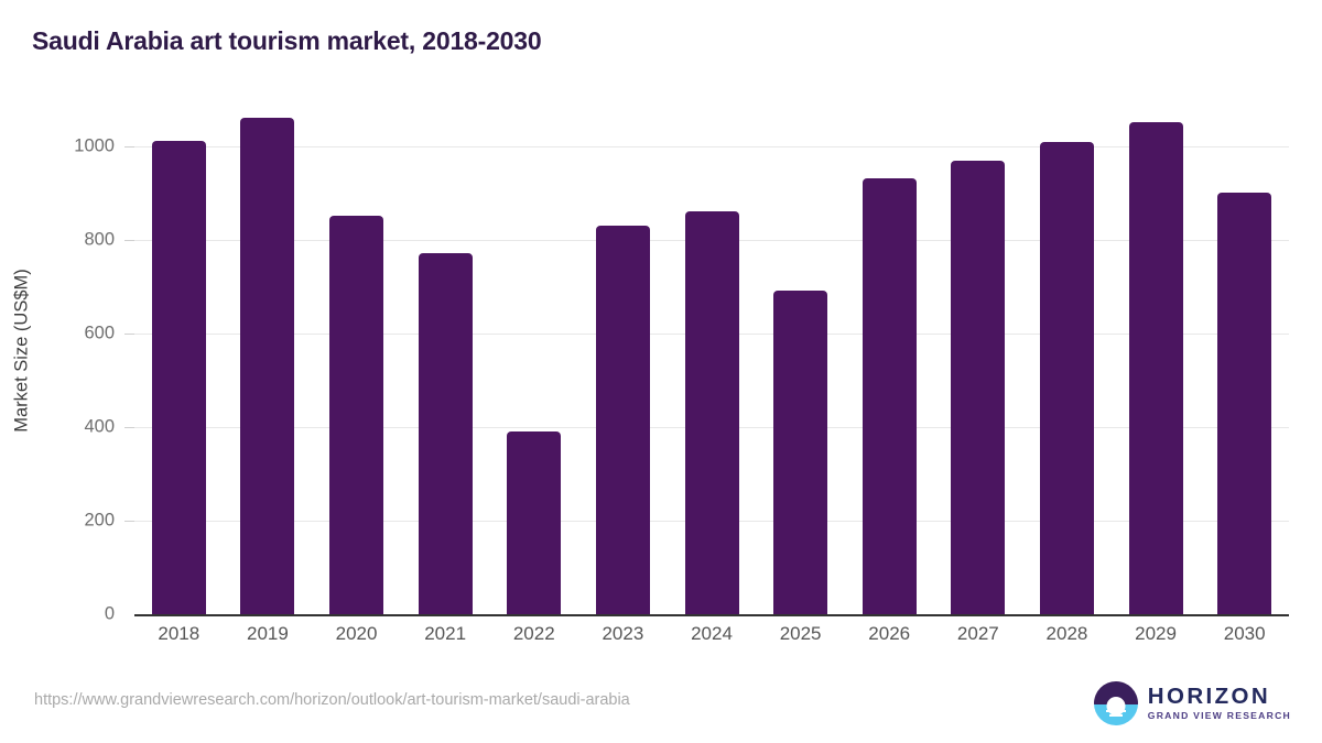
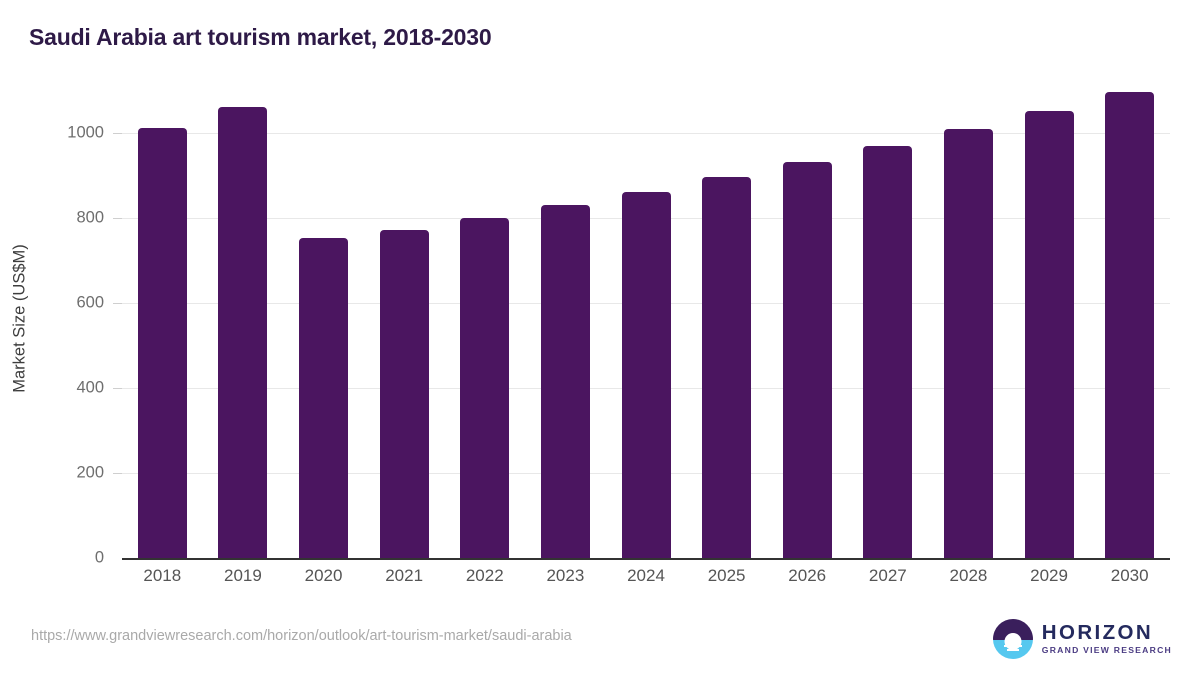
2020: 850 -> 750
2022: 390 -> 800
2025: 690 -> 900
2030: 900 -> 1100
